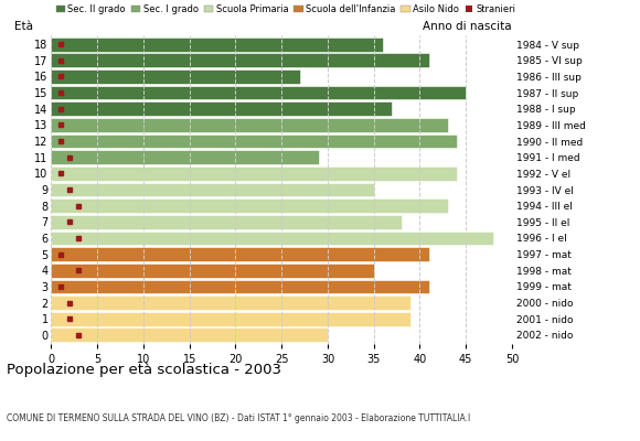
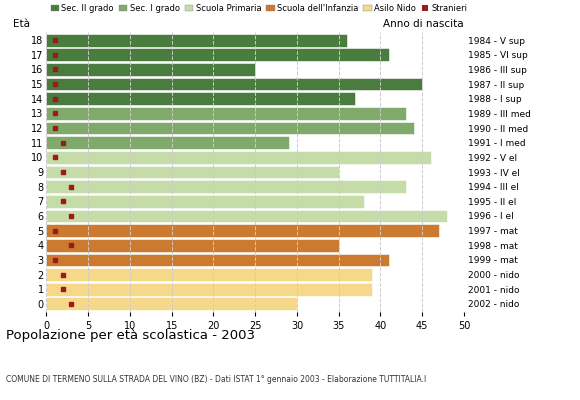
16: 27 -> 25
10: 44 -> 46
5: 41 -> 47
